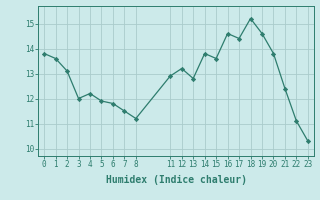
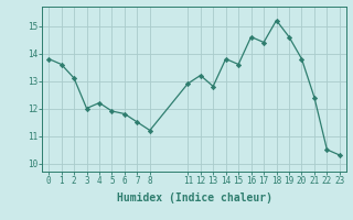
22: 11.1 -> 10.5
